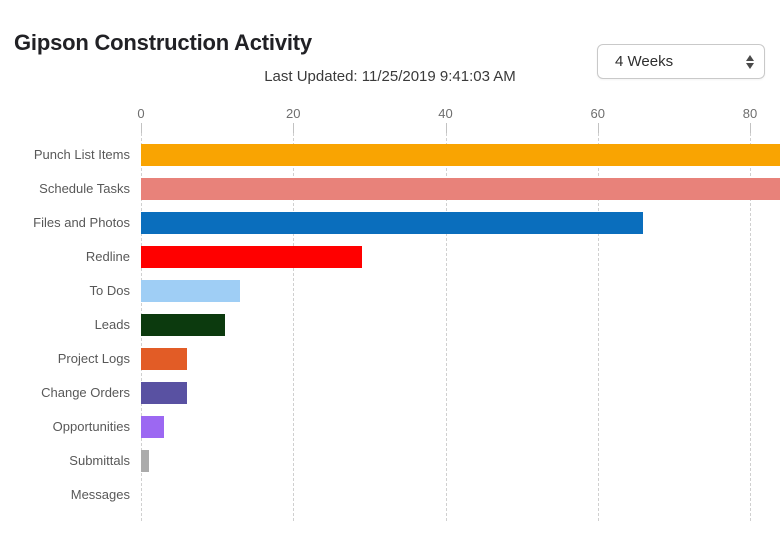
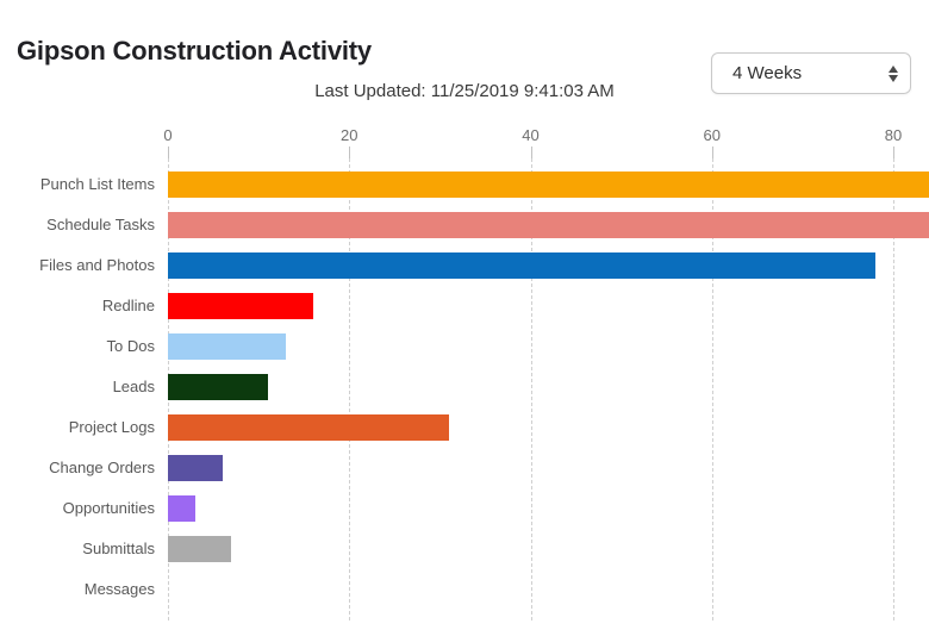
Files and Photos: 66 -> 78
Redline: 29 -> 16
Project Logs: 6 -> 31
Submittals: 1 -> 7
